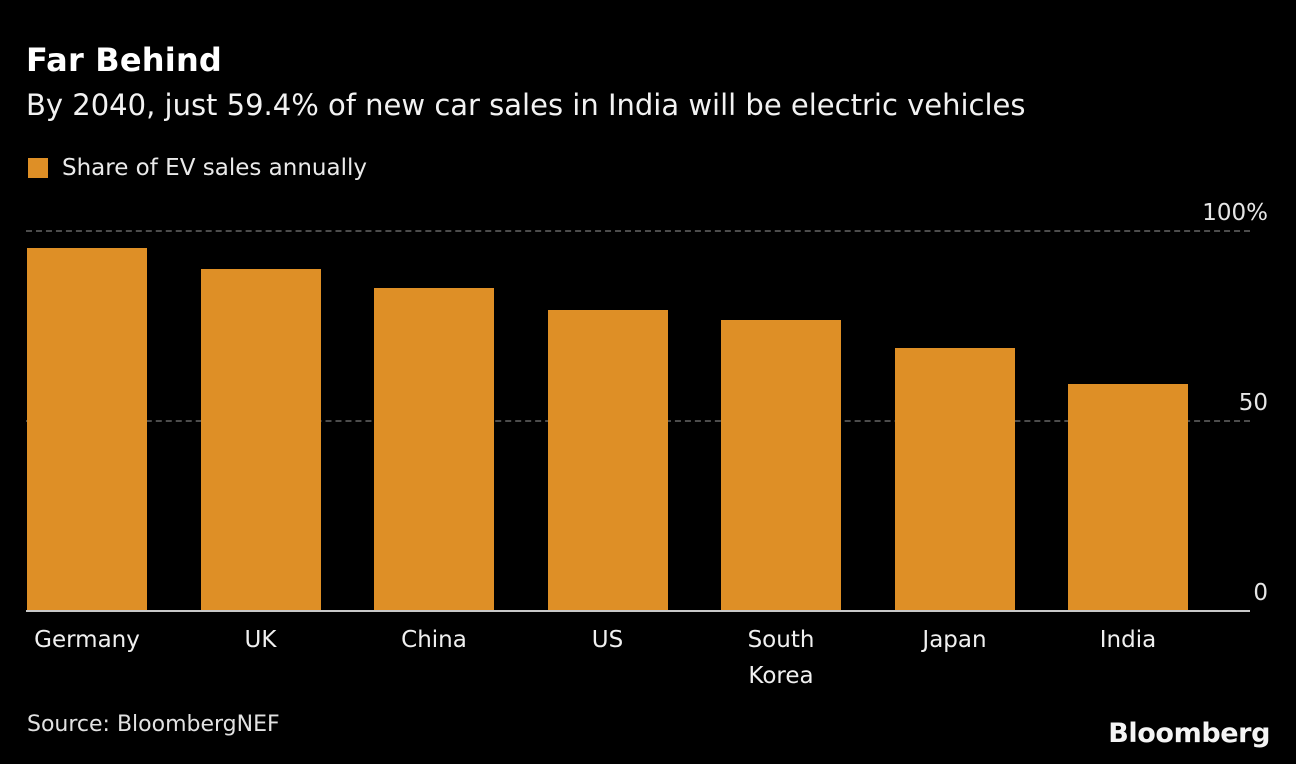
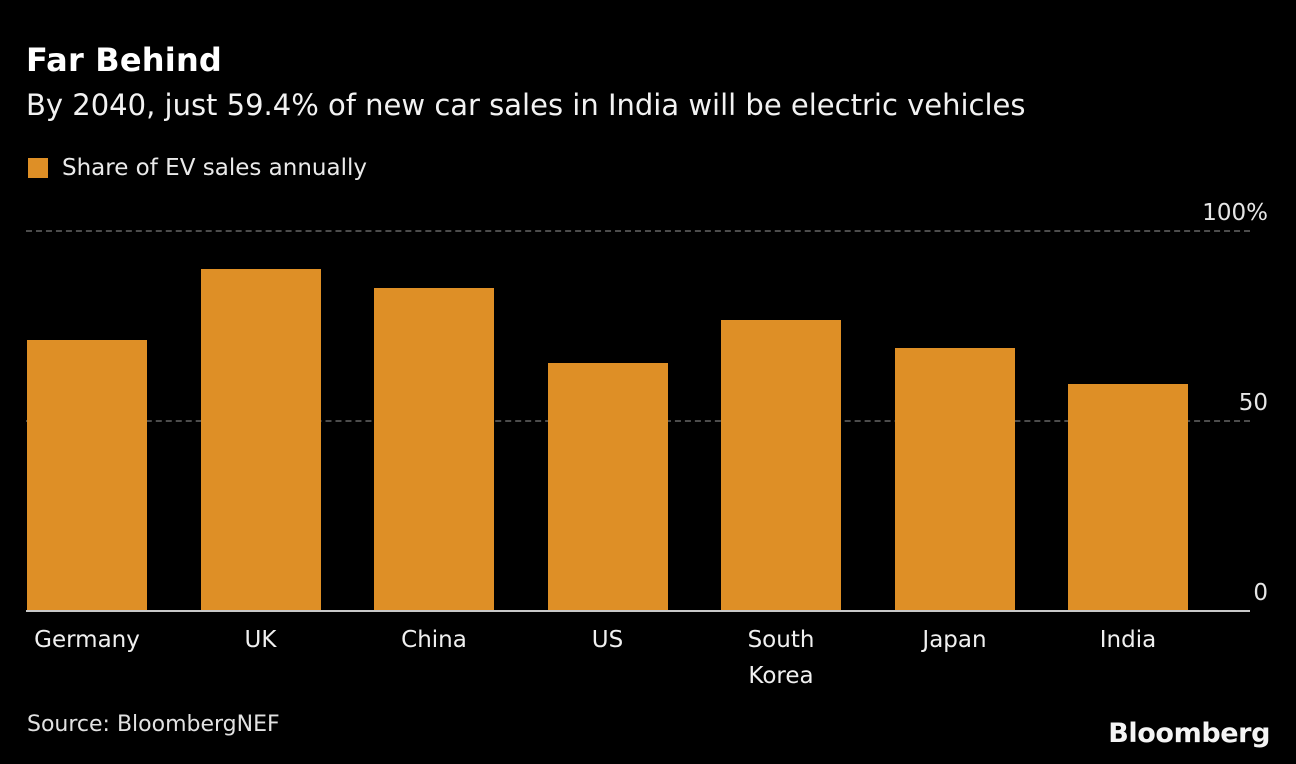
Germany: 95% -> 71%
US: 79% -> 65%
